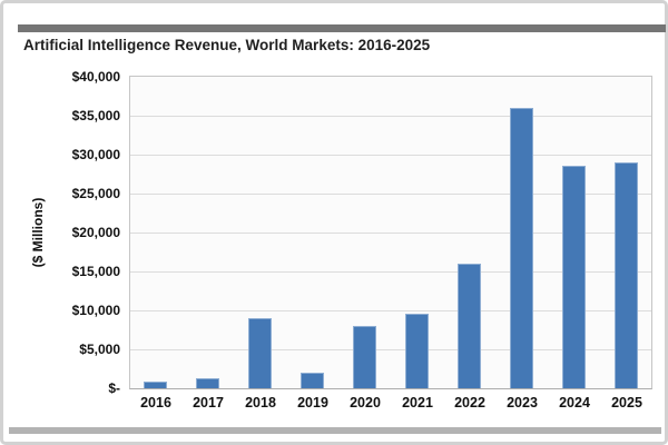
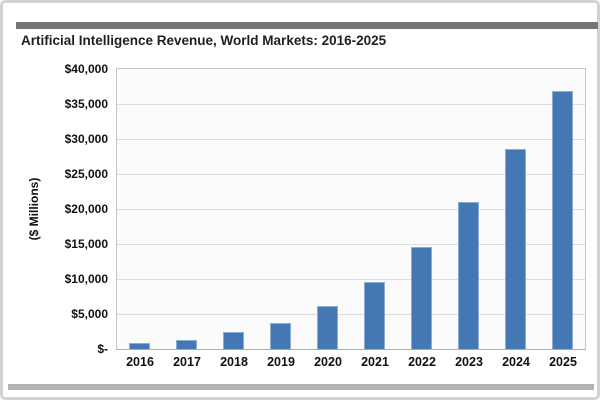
2018: $9000 -> $2000
2019: $2000 -> $4000
2020: $8000 -> $6000
2022: $16000 -> $14000
2023: $36000 -> $21000
2025: $29000 -> $37000
